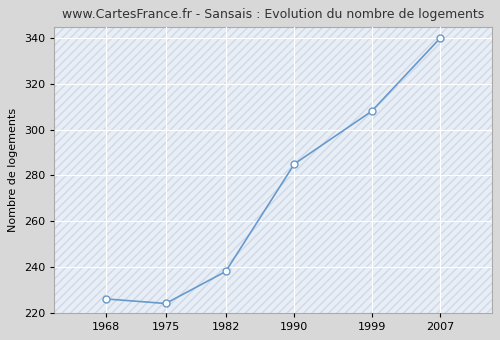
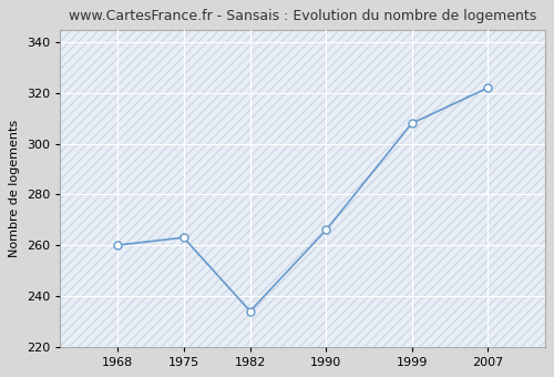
1968: 226 -> 260
1975: 224 -> 263
1982: 238 -> 234
1990: 285 -> 266
2007: 340 -> 322
